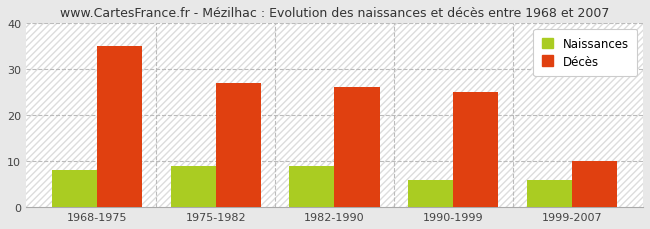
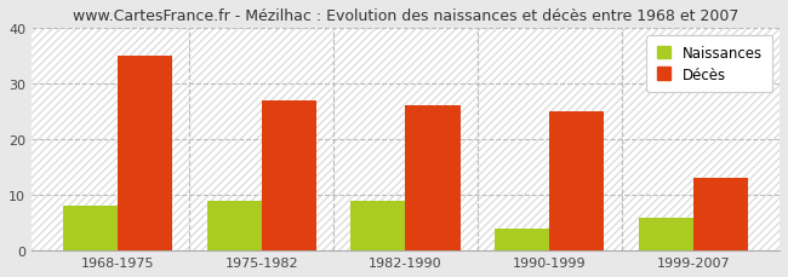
Naissances/1990-1999: 6 -> 4
Décès/1999-2007: 10 -> 13
